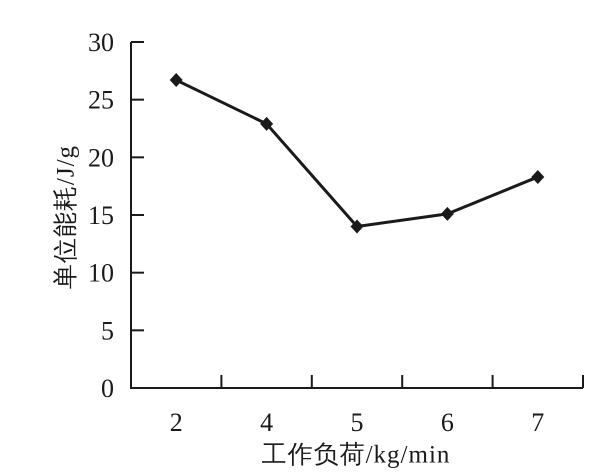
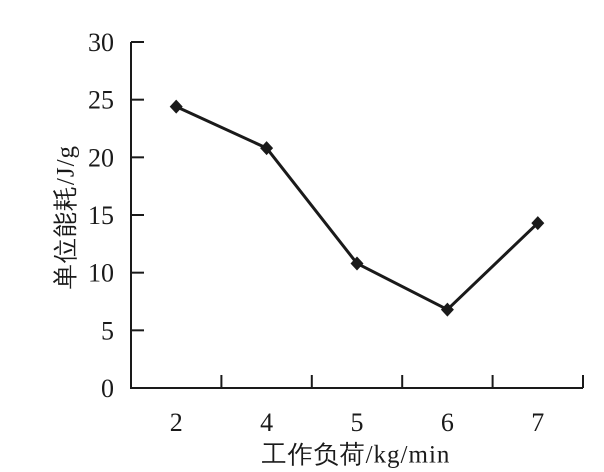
2: 26.7 -> 24.4
4: 22.9 -> 20.8
5: 14.0 -> 10.8
6: 15.1 -> 6.8
7: 18.3 -> 14.3
